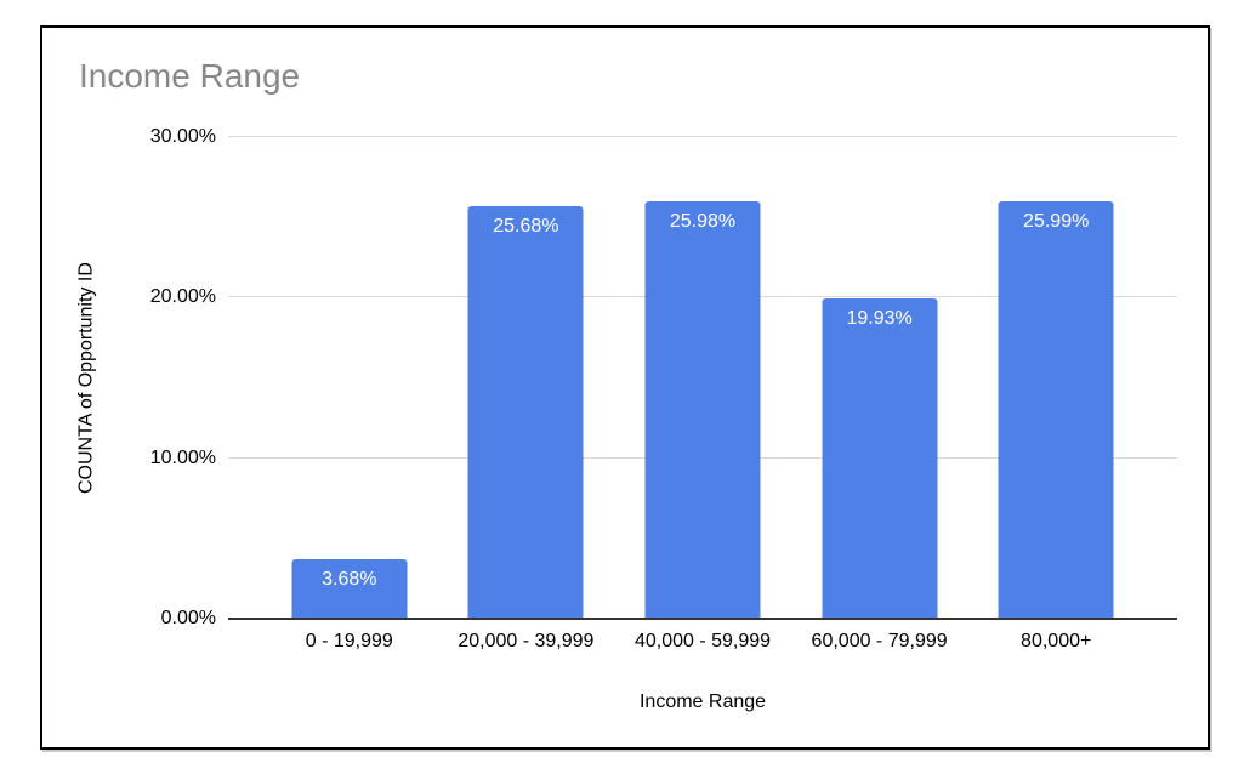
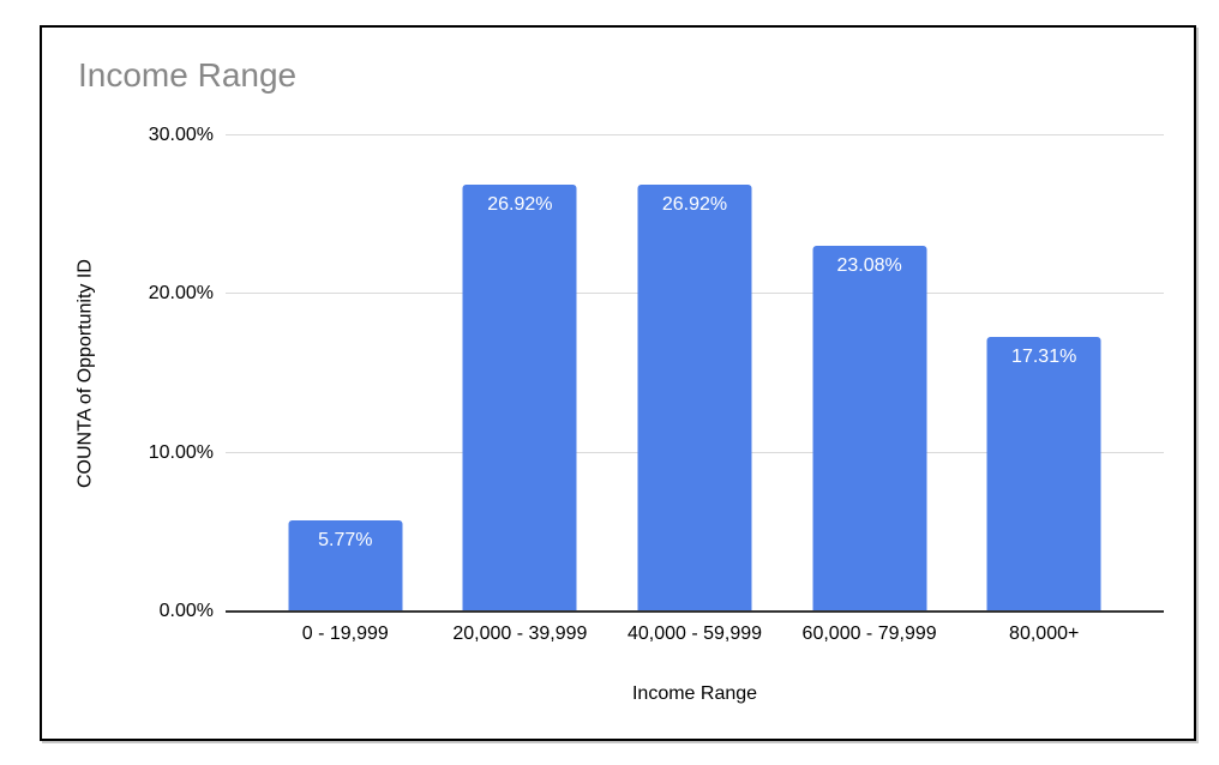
0 - 19,999: 3.68% -> 5.77%
20,000 - 39,999: 25.68% -> 26.92%
40,000 - 59,999: 25.98% -> 26.92%
60,000 - 79,999: 19.93% -> 23.08%
80,000+: 25.99% -> 17.31%
